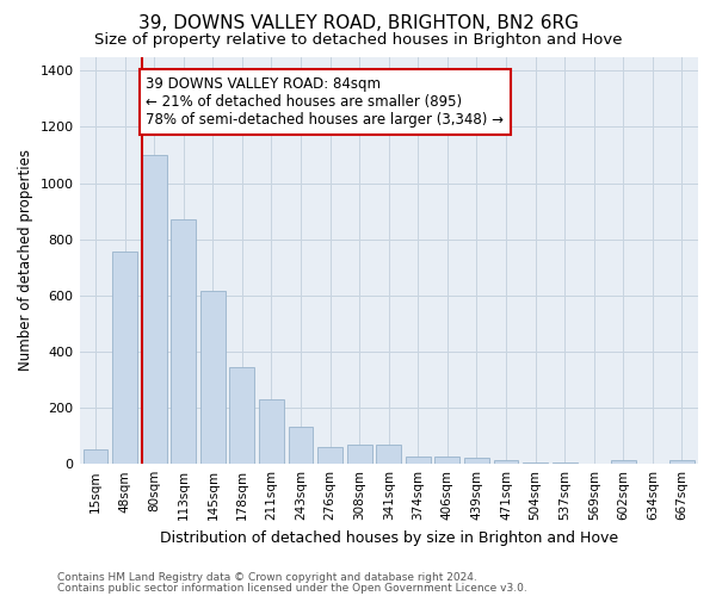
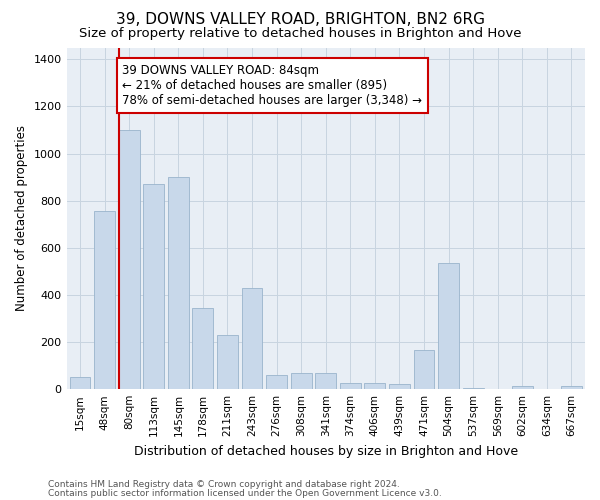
145sqm: 615 -> 900
243sqm: 133 -> 430
471sqm: 14 -> 165
504sqm: 5 -> 535
